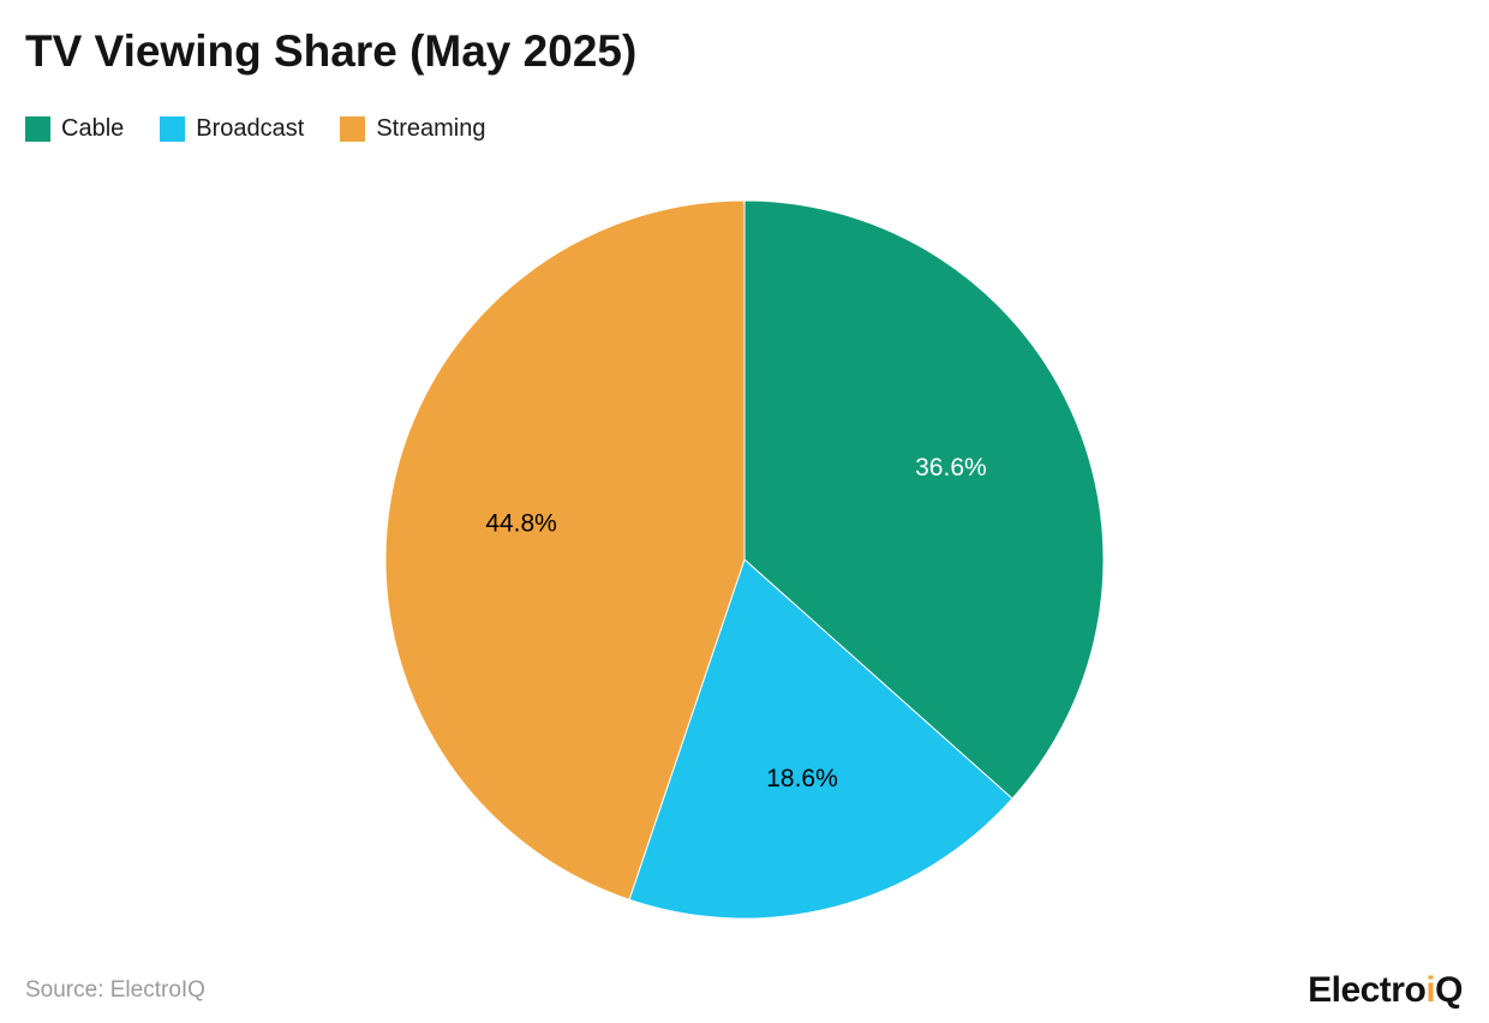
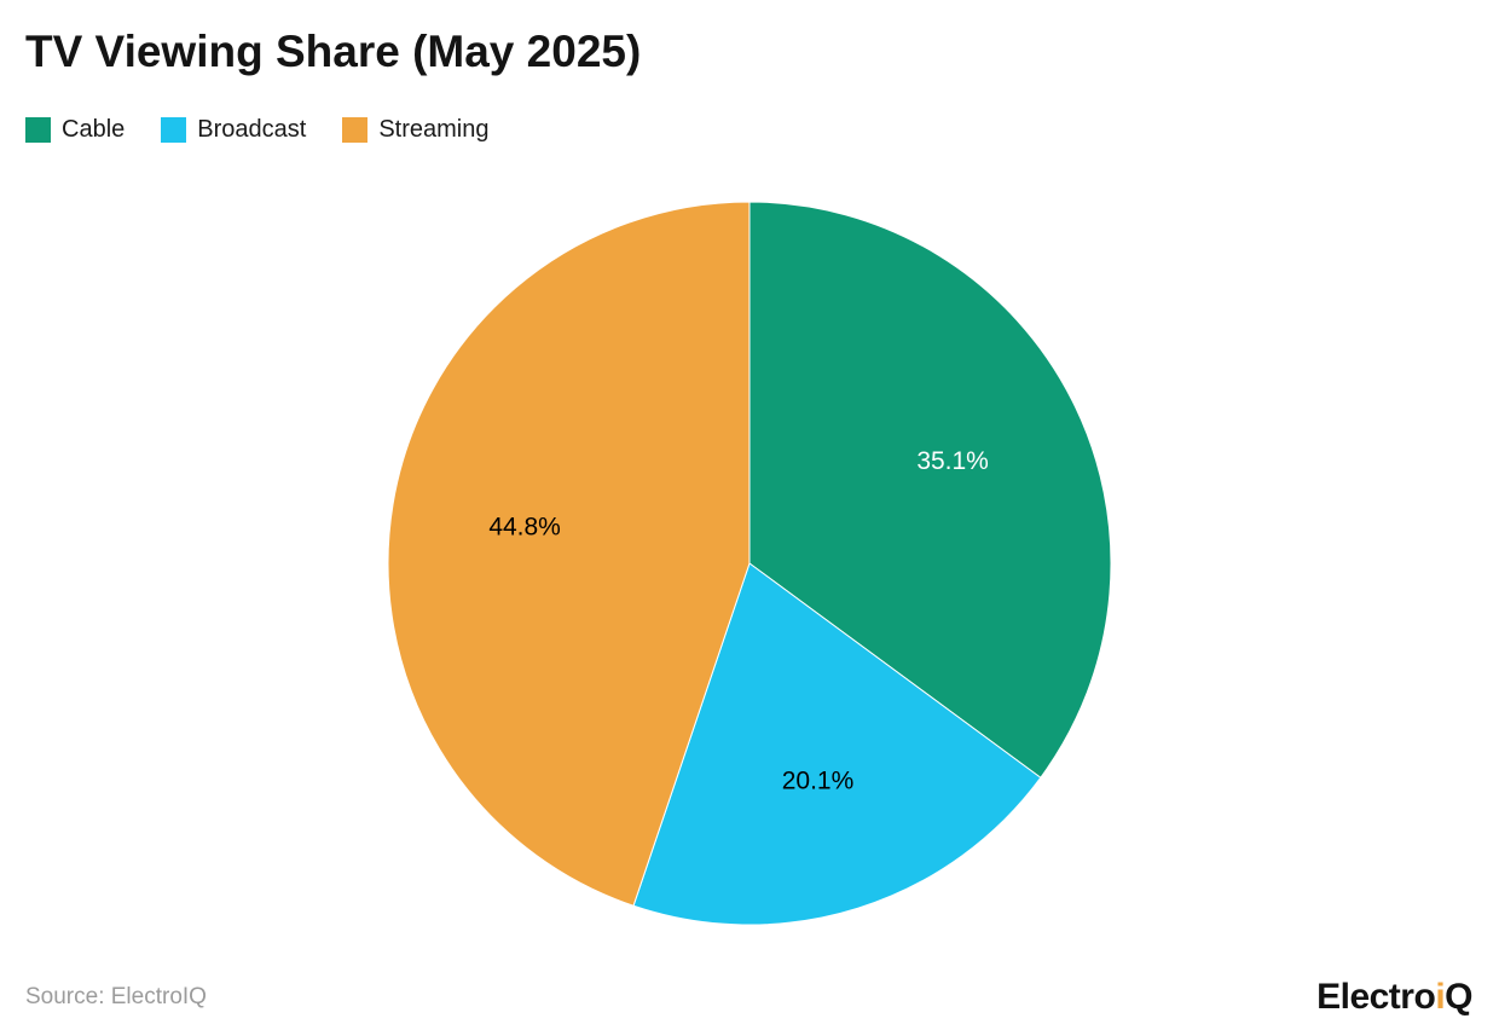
Cable: 36.6% -> 35.1%
Broadcast: 18.6% -> 20.1%
